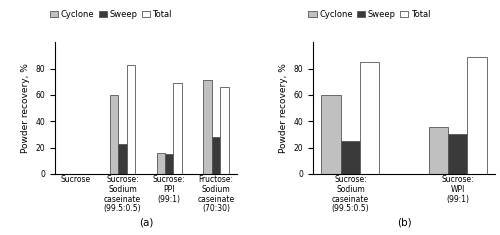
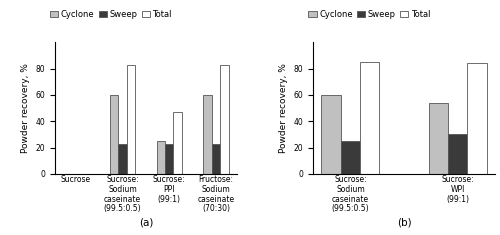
Cyclone/Sucrose: PPI (99:1): 16 -> 25
Sweep/Sucrose: PPI (99:1): 15 -> 23
Total/Sucrose: PPI (99:1): 69 -> 47
Cyclone/Fructose: Sodium caseinate (70:30): 71 -> 60
Sweep/Fructose: Sodium caseinate (70:30): 28 -> 23
Total/Fructose: Sodium caseinate (70:30): 66 -> 83
Cyclone/Sucrose: WPI (99:1): 36 -> 54
Total/Sucrose: WPI (99:1): 89 -> 84
